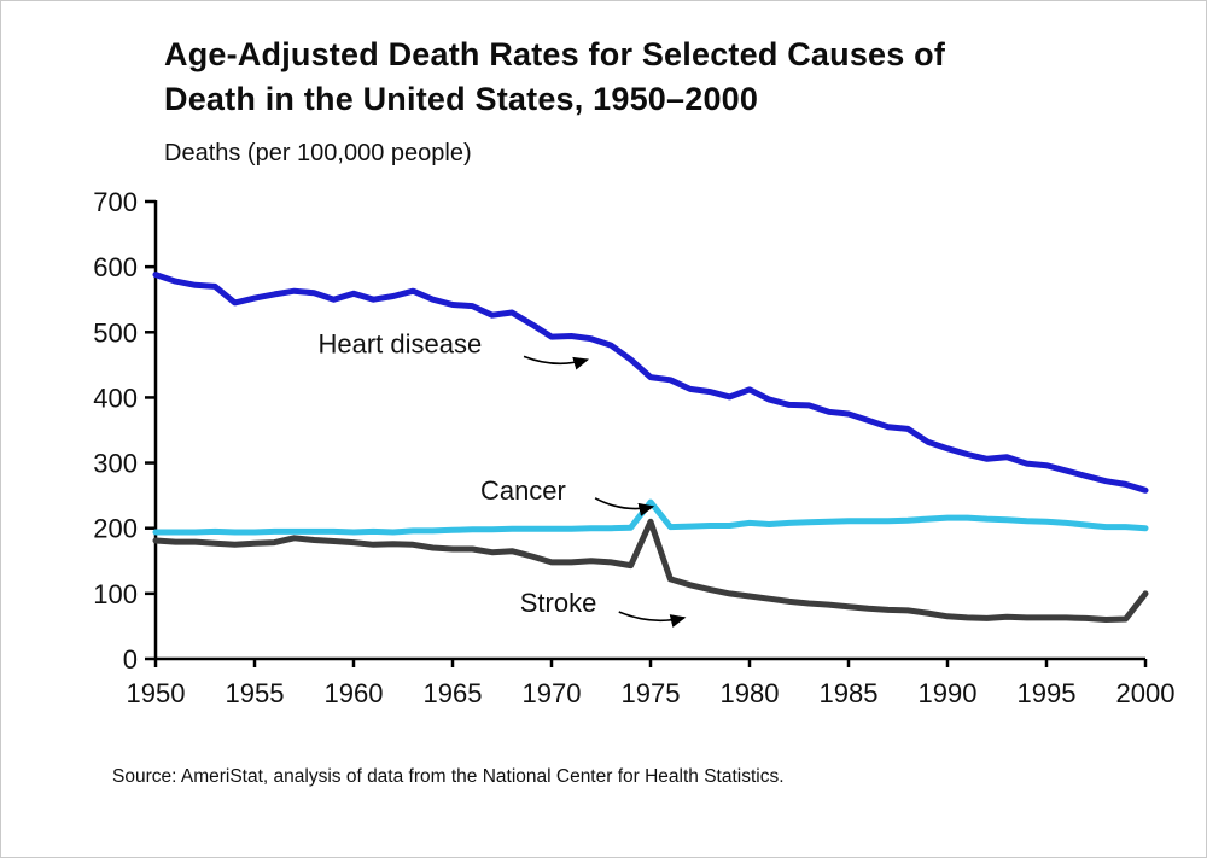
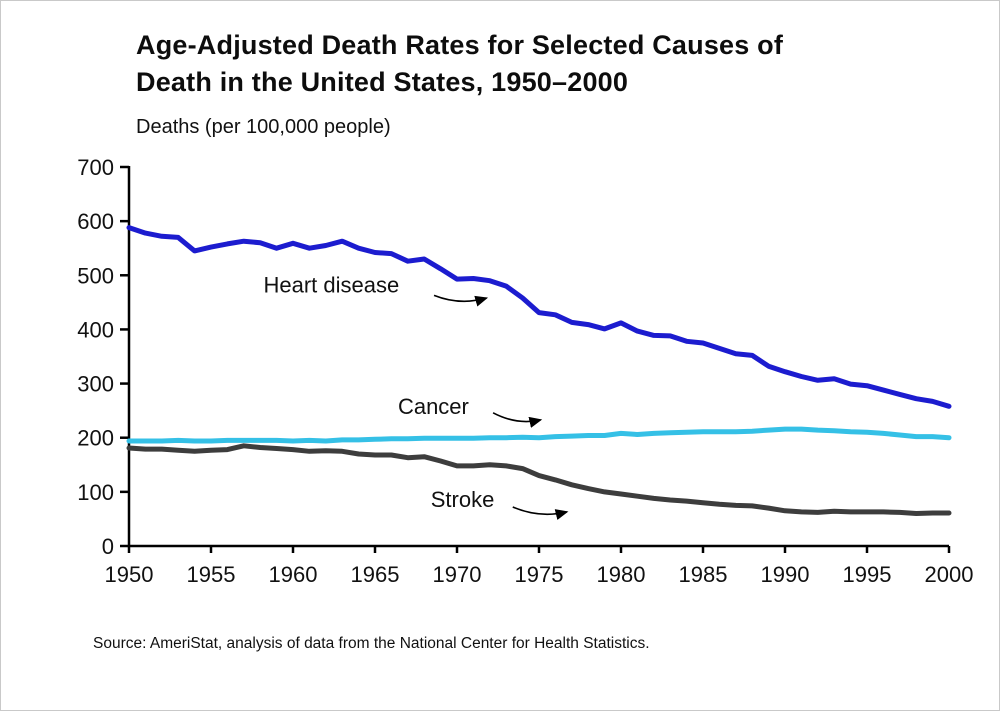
Stroke/1975: 210 -> 130
Cancer/1975: 240 -> 200
Stroke/2000: 100 -> 60
